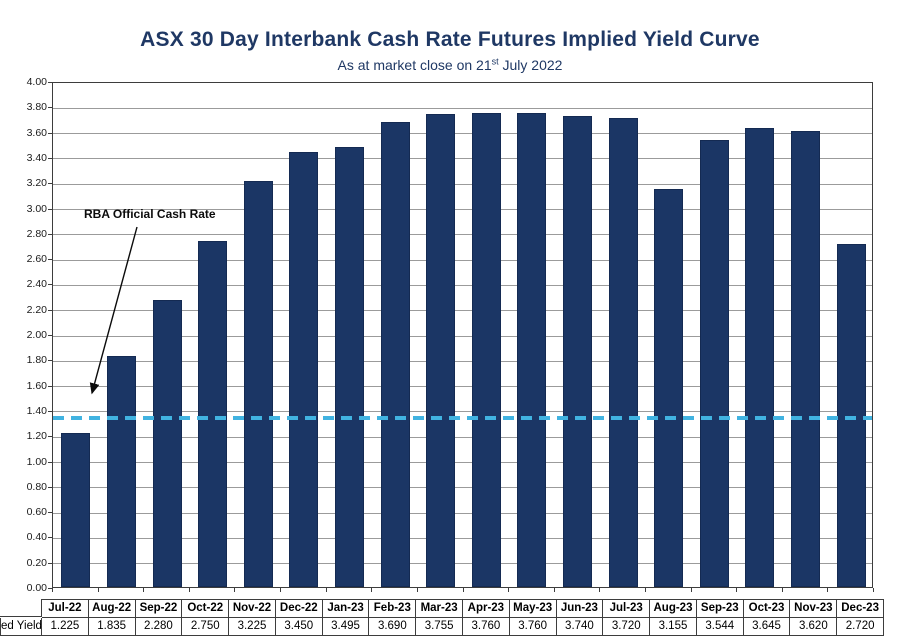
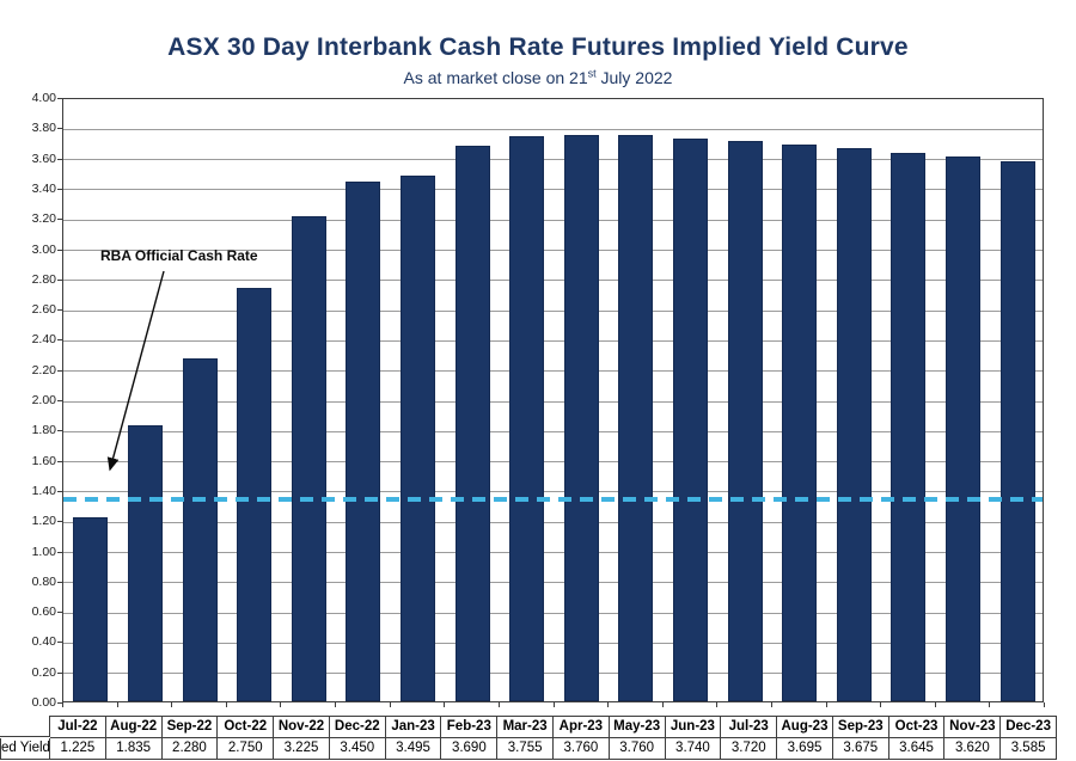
Aug-23: 3.155 -> 3.695
Sep-23: 3.544 -> 3.675
Dec-23: 2.720 -> 3.585
